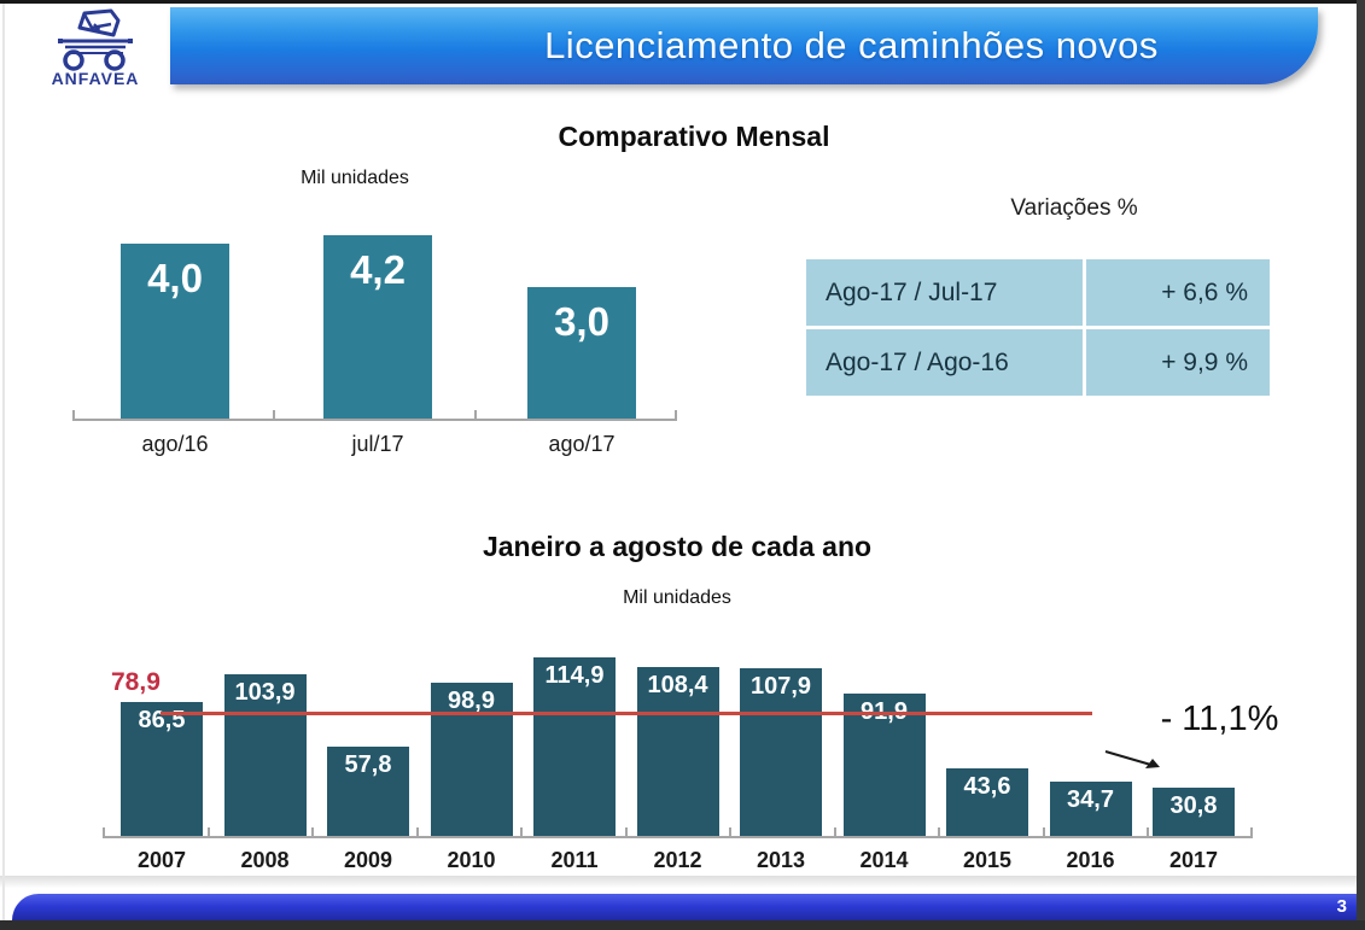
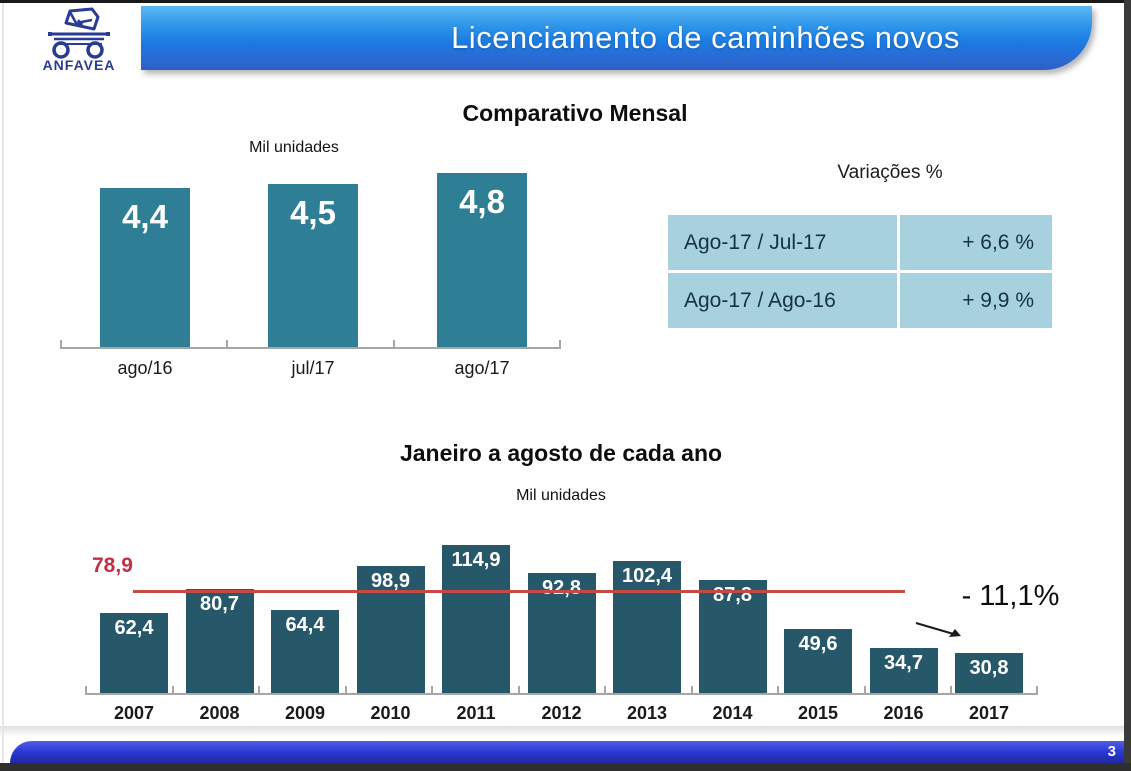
Comparativo Mensal/ago/16: 4,0 -> 4,4
Comparativo Mensal/jul/17: 4,2 -> 4,5
Comparativo Mensal/ago/17: 3,0 -> 4,8
Janeiro a agosto de cada ano/2007: 86,5 -> 62,4
Janeiro a agosto de cada ano/2008: 103,9 -> 80,7
Janeiro a agosto de cada ano/2009: 57,8 -> 64,4
Janeiro a agosto de cada ano/2012: 108,4 -> 92,8
Janeiro a agosto de cada ano/2013: 107,9 -> 102,4
Janeiro a agosto de cada ano/2014: 91,9 -> 87,8
Janeiro a agosto de cada ano/2015: 43,6 -> 49,6
